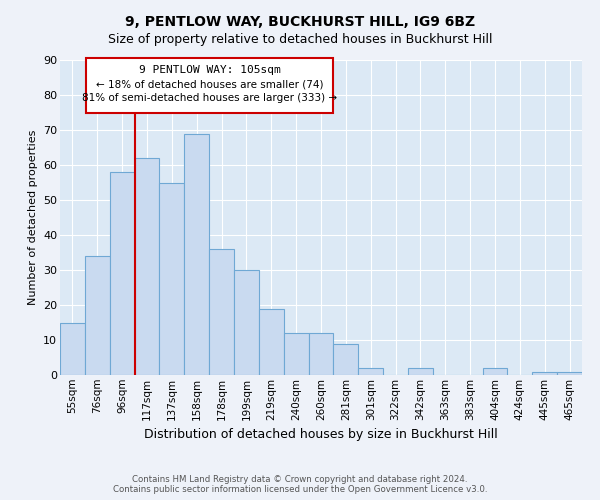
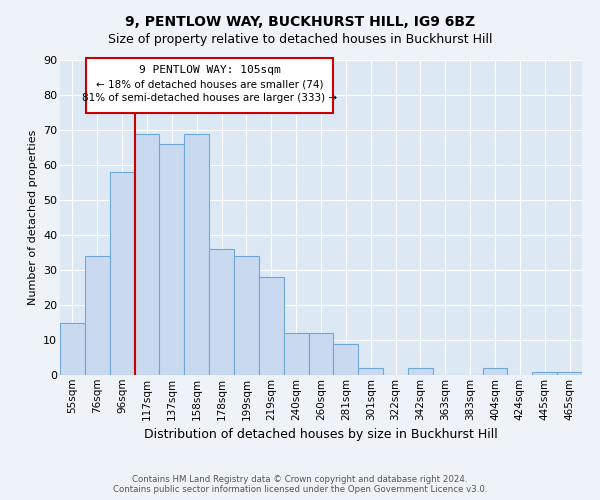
117sqm: 62 -> 69
137sqm: 55 -> 66
199sqm: 30 -> 34
219sqm: 19 -> 28
